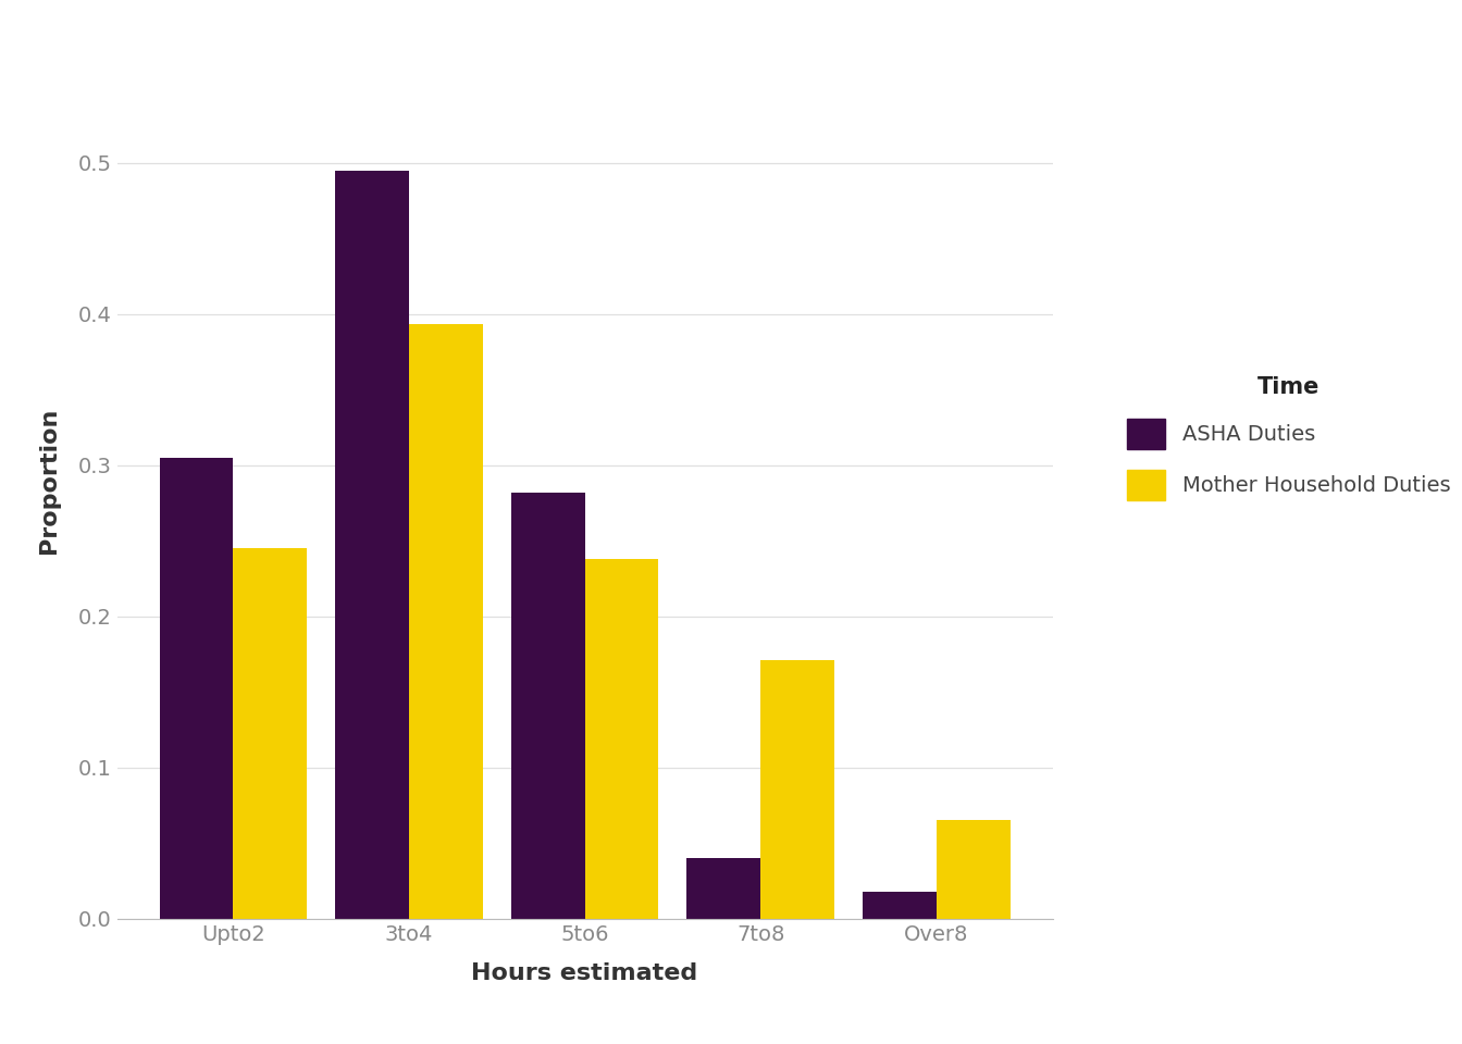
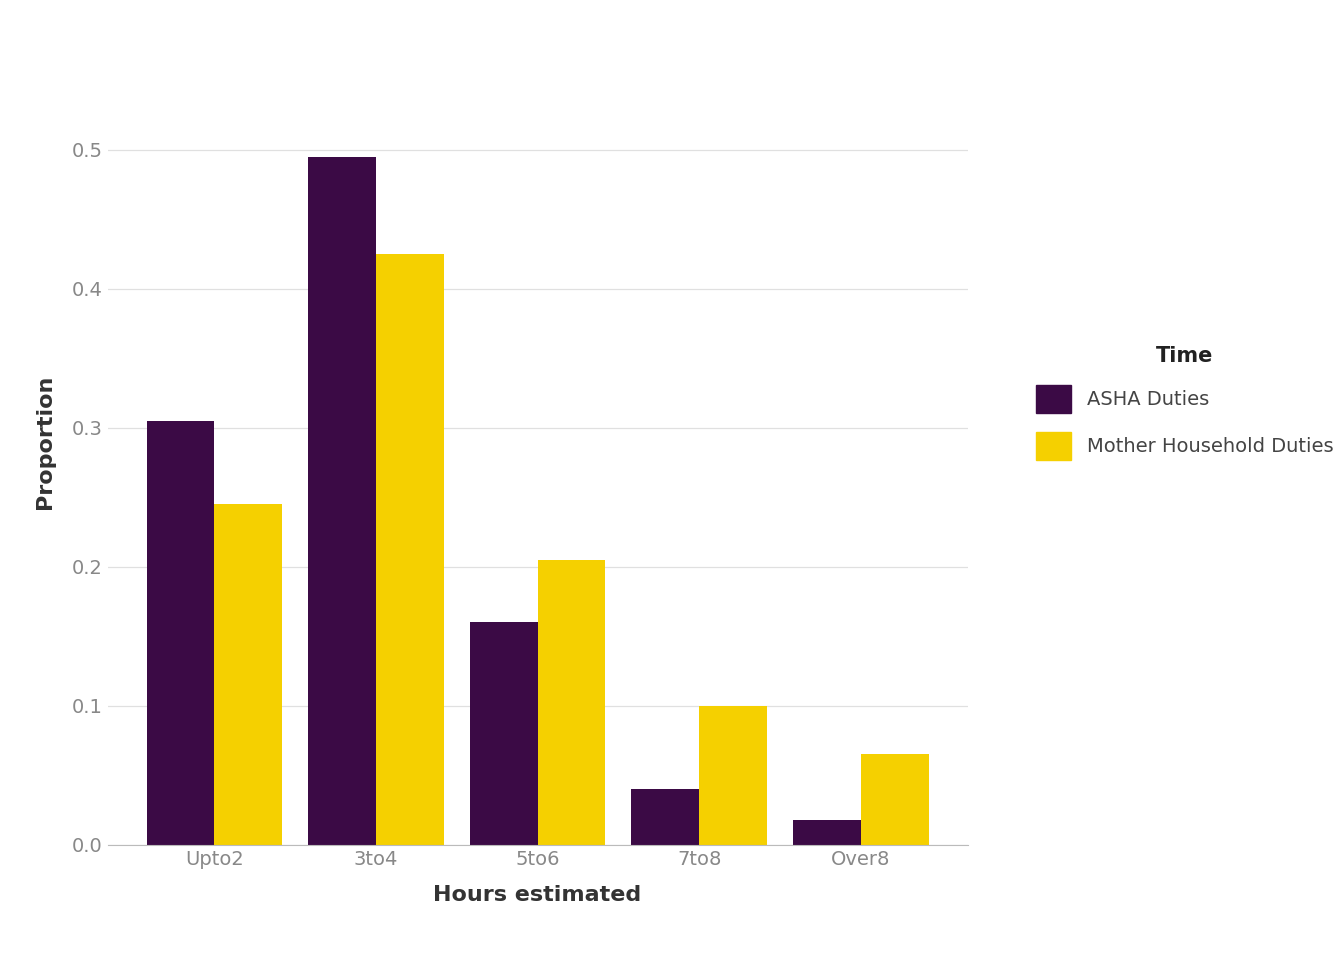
Mother Household Duties/3to4: 0.393 -> 0.425
ASHA Duties/5to6: 0.282 -> 0.160
Mother Household Duties/5to6: 0.238 -> 0.205
Mother Household Duties/7to8: 0.171 -> 0.100
